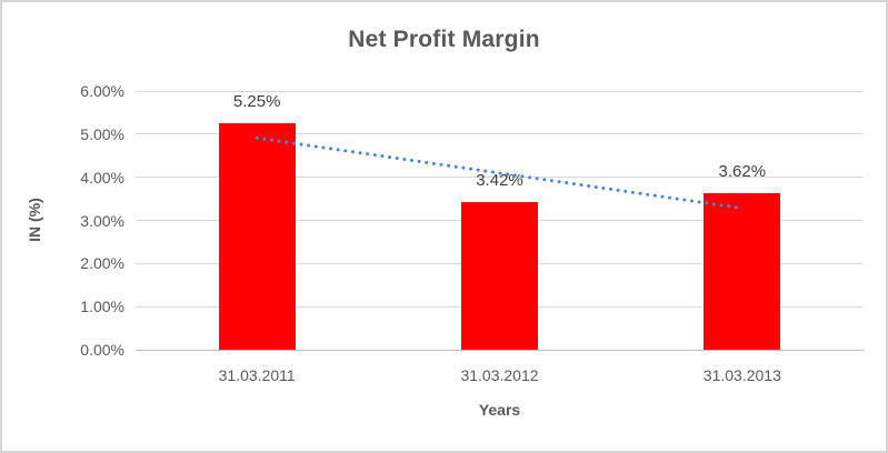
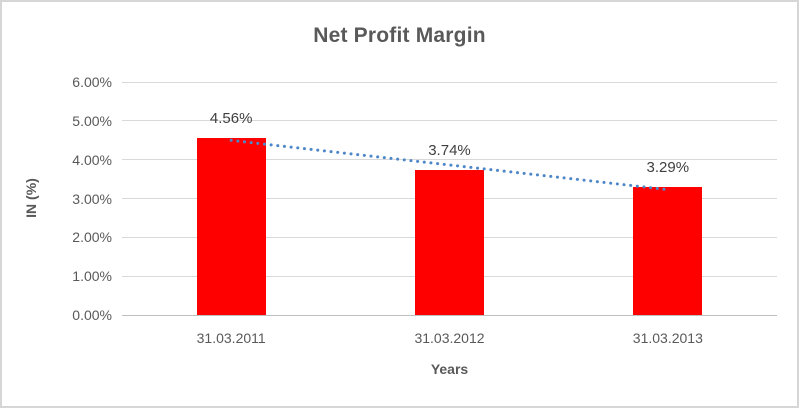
31.03.2011: 5.25% -> 4.56%
31.03.2012: 3.42% -> 3.74%
31.03.2013: 3.62% -> 3.29%
